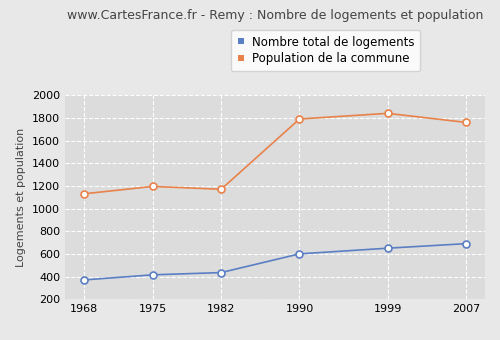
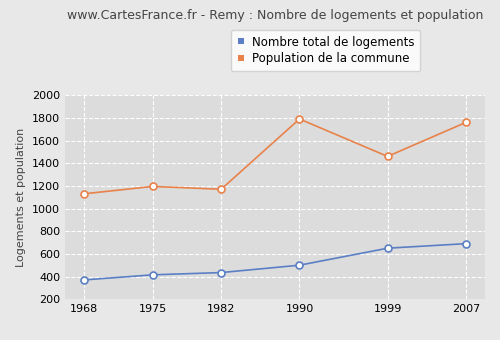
Nombre total de logements/1990: 600 -> 500
Population de la commune/1999: 1840 -> 1460
